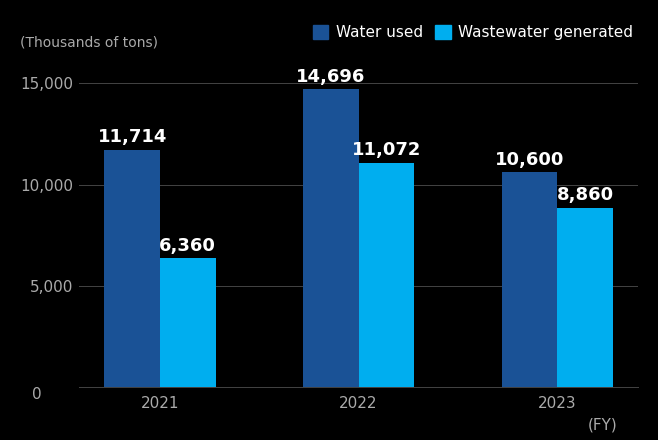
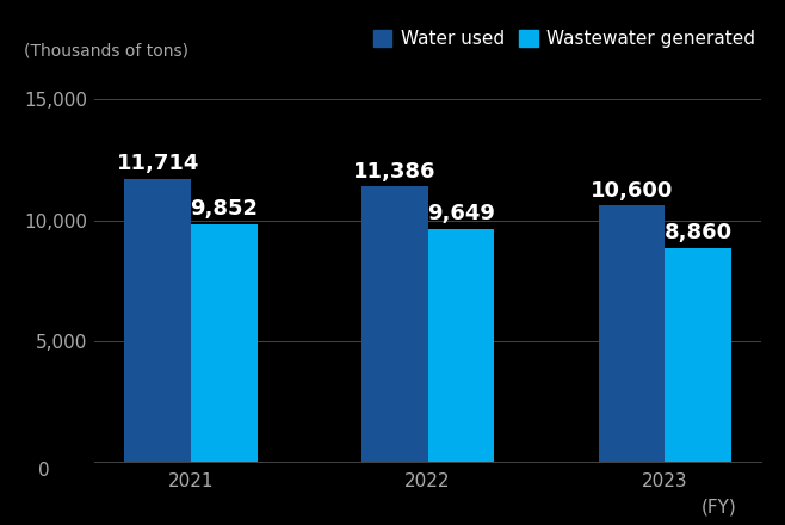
Wastewater generated/2021: 6,360 -> 9,852
Water used/2022: 14,696 -> 11,386
Wastewater generated/2022: 11,072 -> 9,649
